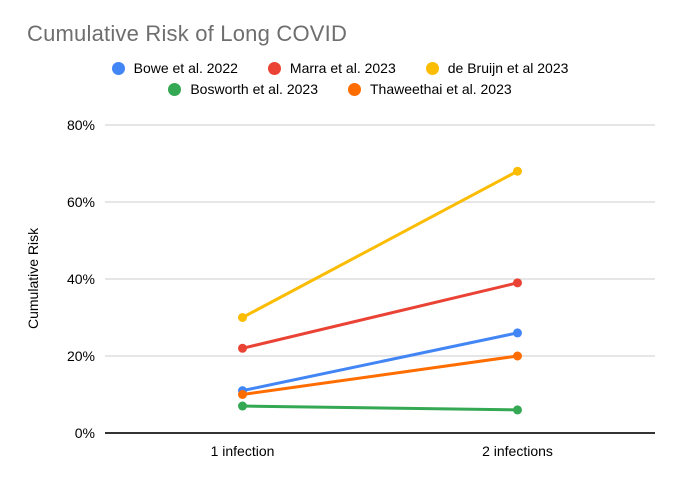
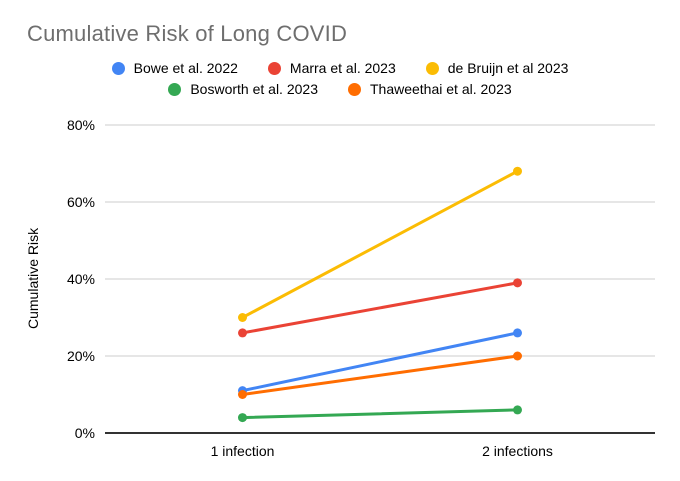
Marra et al. 2023/1 infection: 22% -> 26%
Bosworth et al. 2023/1 infection: 7% -> 4%
